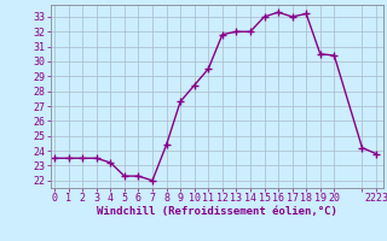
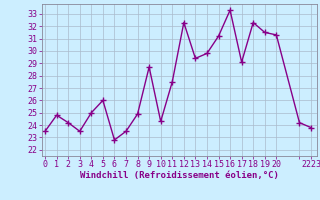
1: 23.5 -> 24.8
2: 23.5 -> 24.2
4: 23.2 -> 25.0
5: 22.3 -> 26.0
6: 22.3 -> 22.8
7: 22.0 -> 23.5
8: 24.4 -> 24.9
9: 27.3 -> 28.7
10: 28.4 -> 24.3
11: 29.5 -> 27.5
12: 31.8 -> 32.3
13: 32.0 -> 29.4
14: 32.0 -> 29.8
15: 33.0 -> 31.2
17: 33.0 -> 29.1
18: 33.2 -> 32.3
19: 30.5 -> 31.5
20: 30.4 -> 31.3
